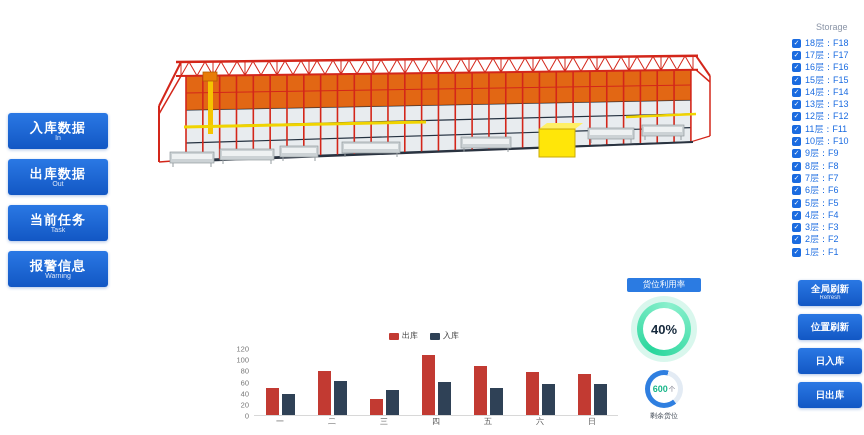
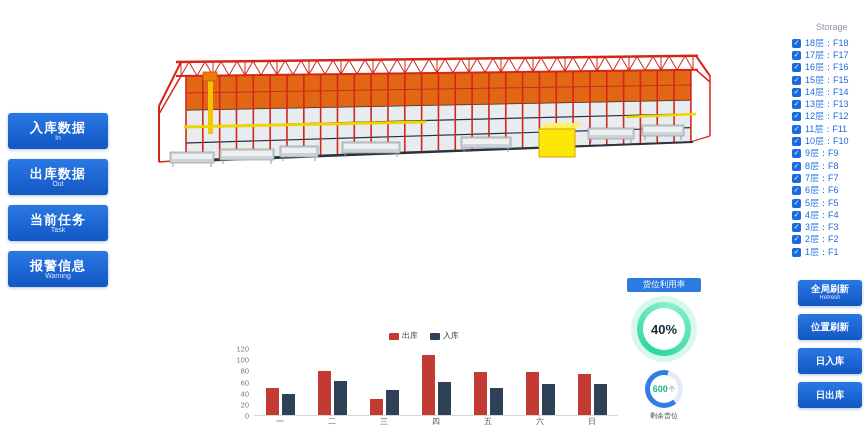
出库/五: 90 -> 80
